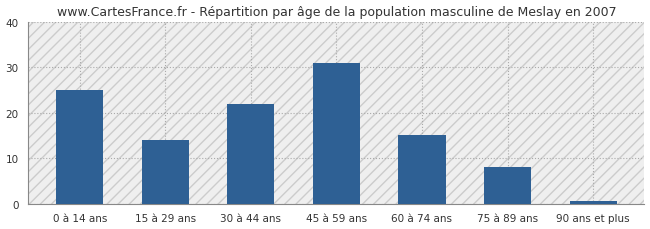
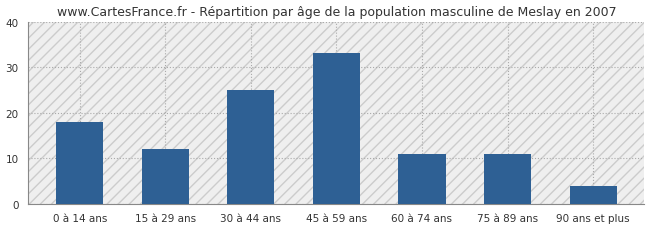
0 à 14 ans: 25.0 -> 18.0
15 à 29 ans: 14.0 -> 12.0
30 à 44 ans: 22.0 -> 25.0
45 à 59 ans: 31.0 -> 33.0
60 à 74 ans: 15.0 -> 11.0
75 à 89 ans: 8.0 -> 11.0
90 ans et plus: 0.5 -> 4.0
